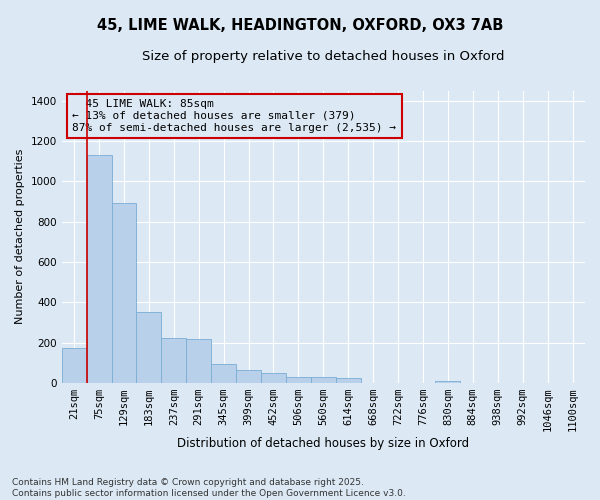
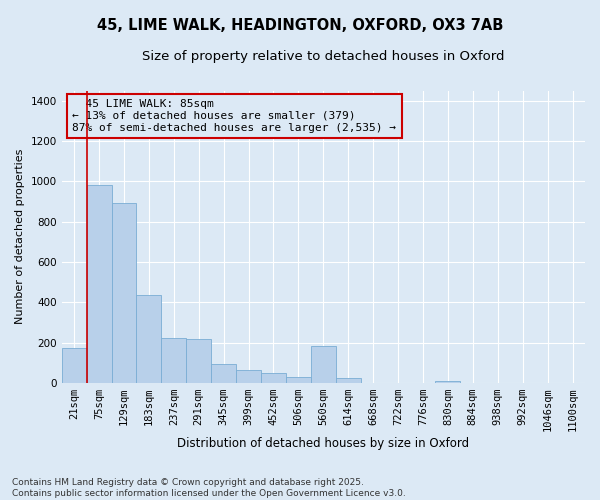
75sqm: 1130 -> 980
183sqm: 350 -> 435
560sqm: 30 -> 185
